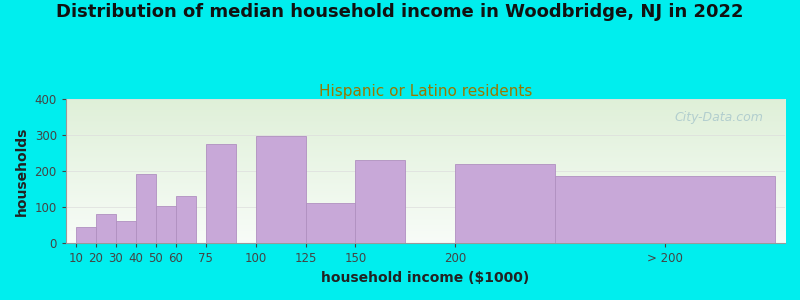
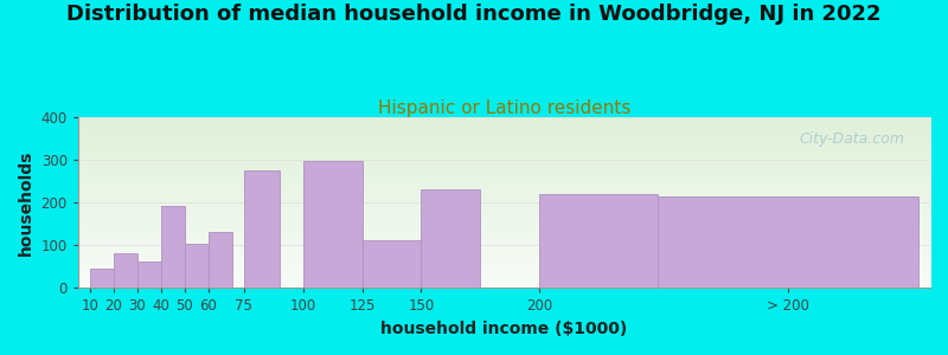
> 200: 188 -> 215
